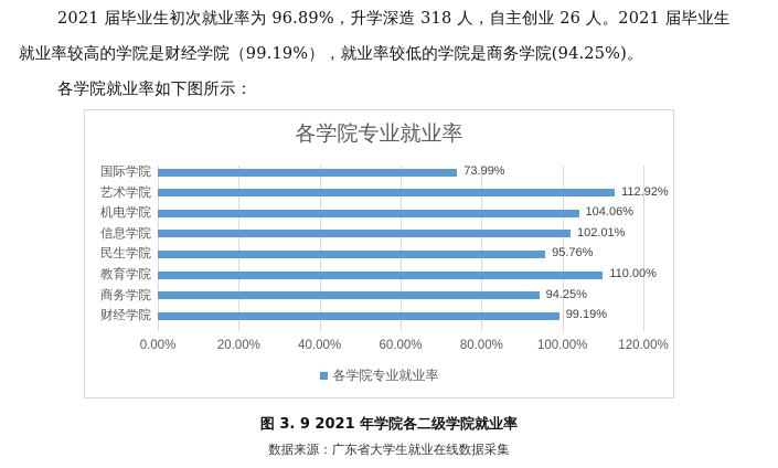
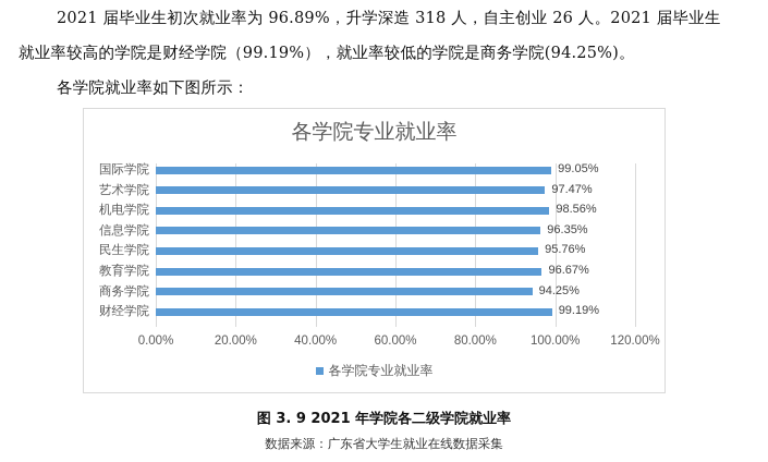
国际学院: 73.99% -> 99.05%
艺术学院: 112.92% -> 97.47%
机电学院: 104.06% -> 98.56%
信息学院: 102.01% -> 96.35%
教育学院: 110.00% -> 96.67%
